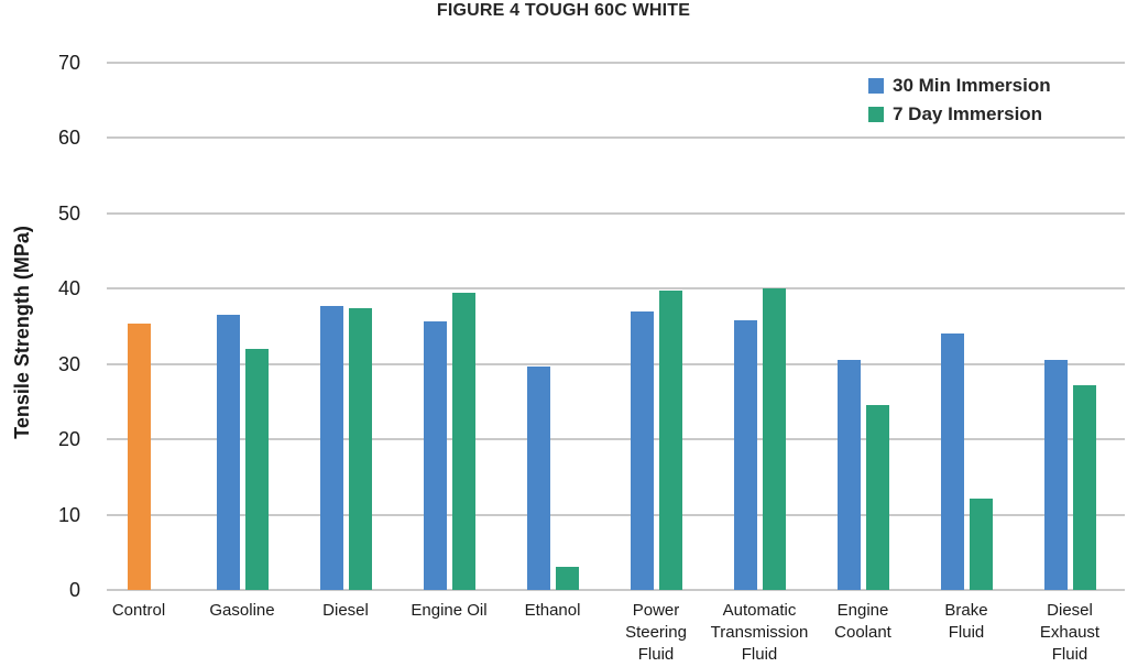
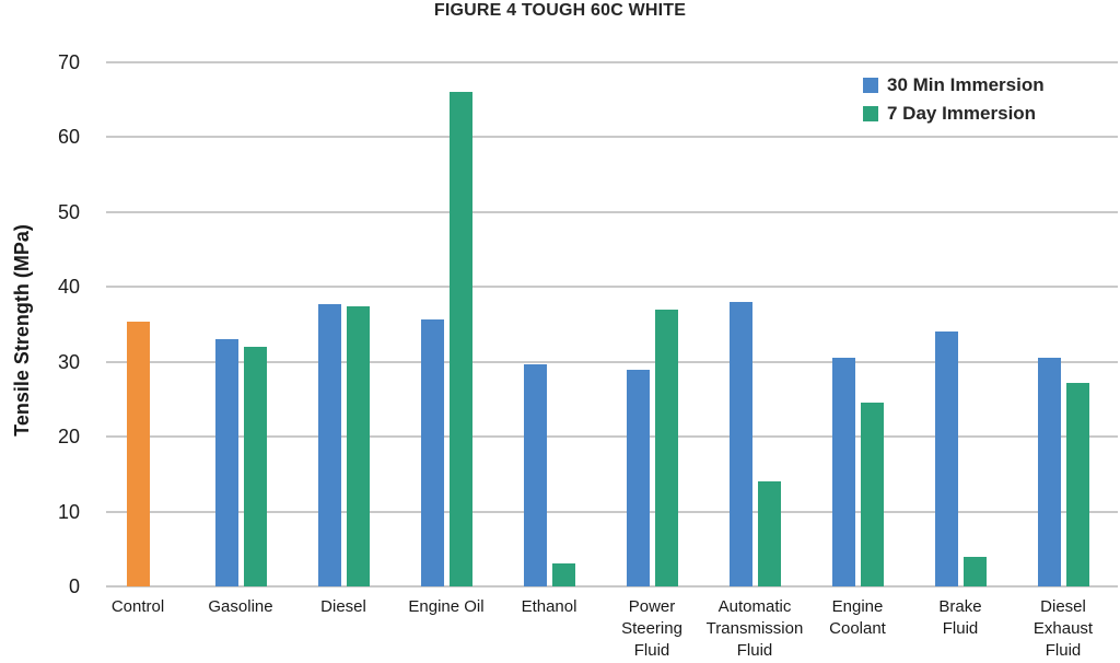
30 Min Immersion/Gasoline: 36 -> 33
7 Day Immersion/Engine Oil: 40 -> 66
30 Min Immersion/Power Steering Fluid: 37 -> 29
7 Day Immersion/Power Steering Fluid: 40 -> 37
30 Min Immersion/Automatic Transmission Fluid: 36 -> 38
7 Day Immersion/Automatic Transmission Fluid: 40 -> 14
7 Day Immersion/Brake Fluid: 12 -> 4
